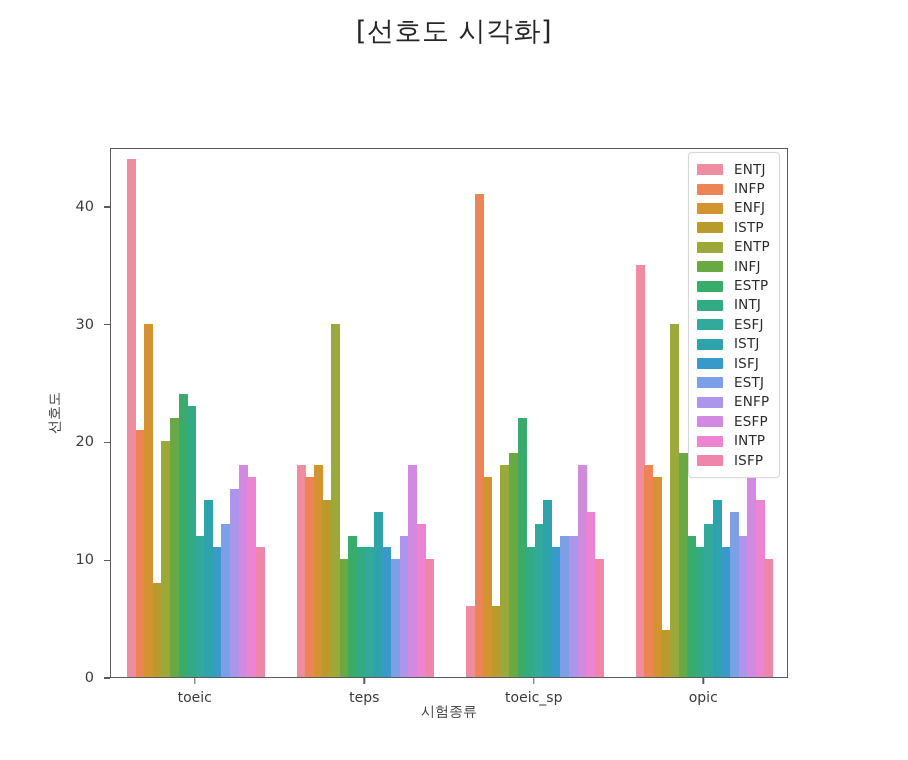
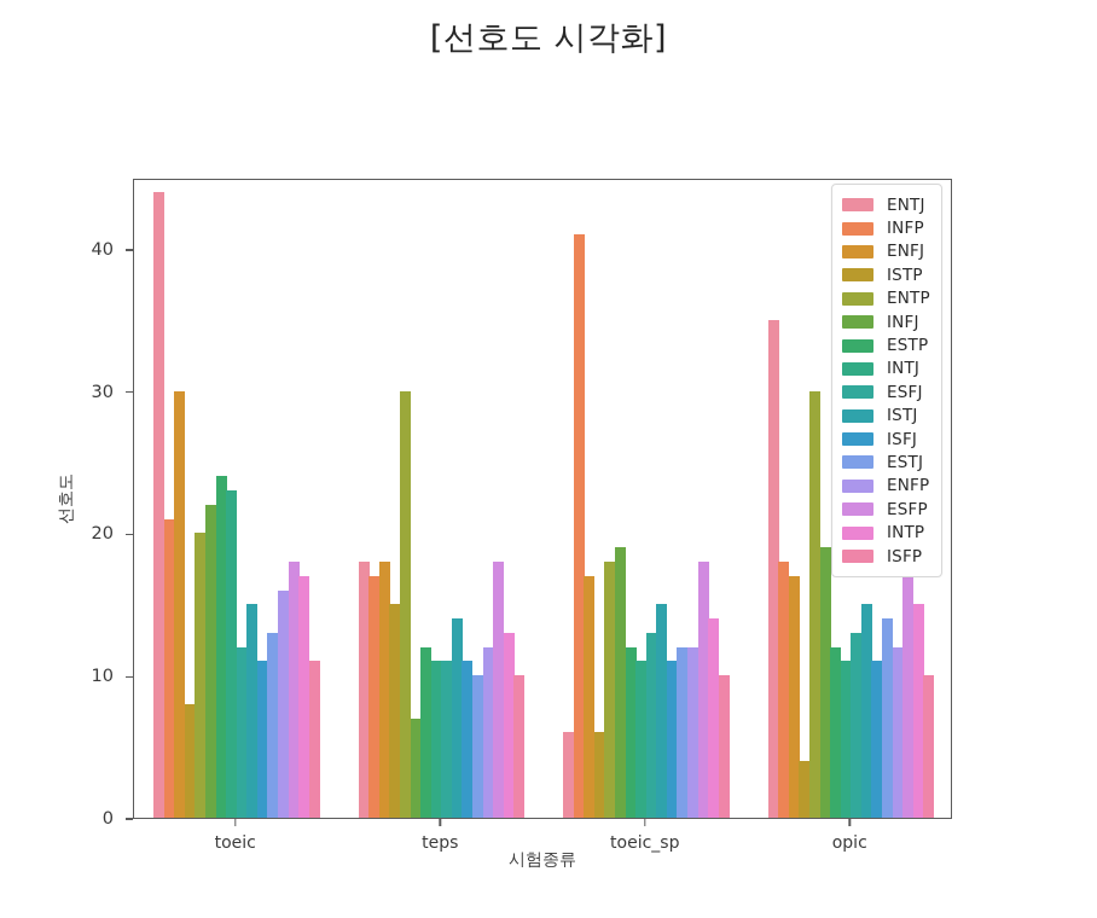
INFJ/teps: 10 -> 7
ESTP/toeic_sp: 22 -> 12
